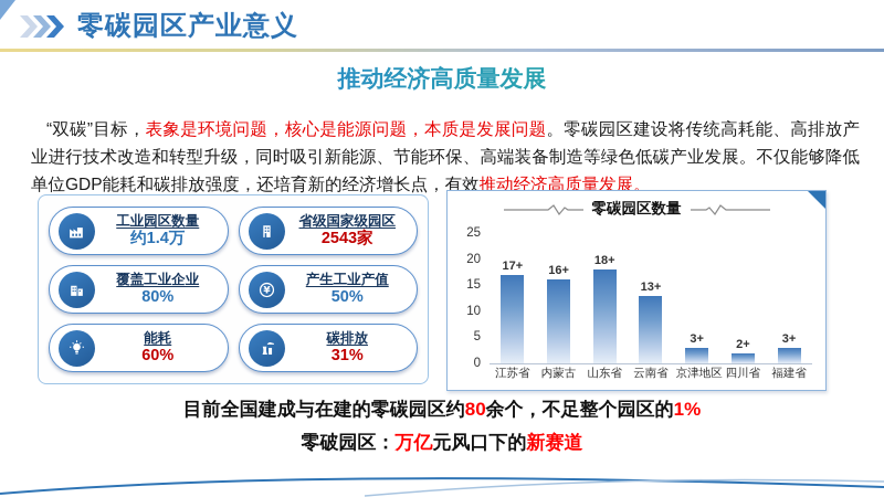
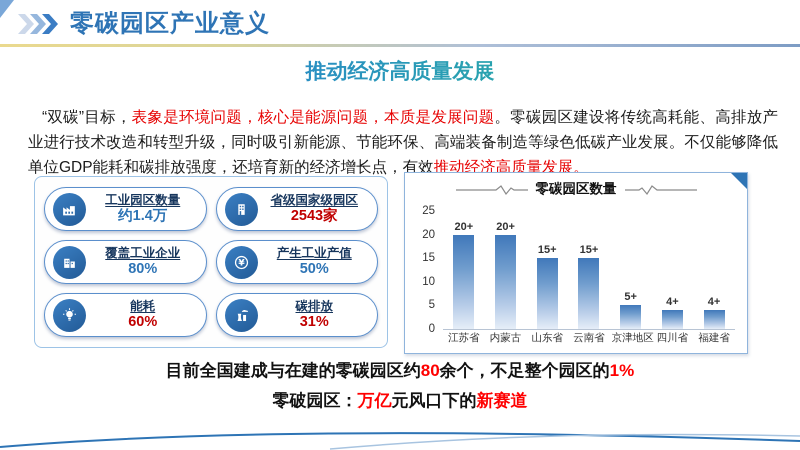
江苏省: 17 -> 20
内蒙古: 16 -> 20
山东省: 18 -> 15
云南省: 13 -> 15
京津地区: 3 -> 5
四川省: 2 -> 4
福建省: 3 -> 4
